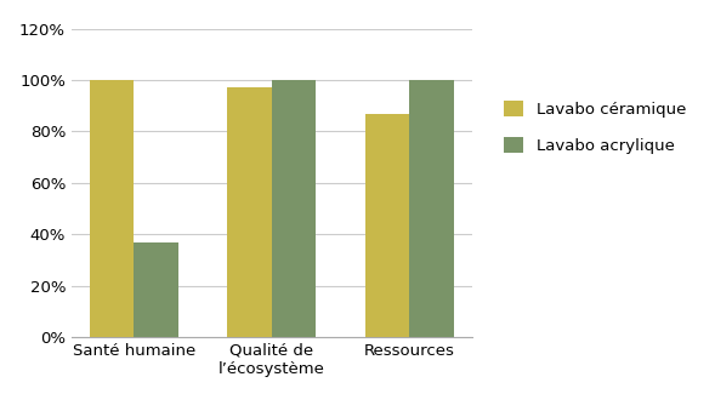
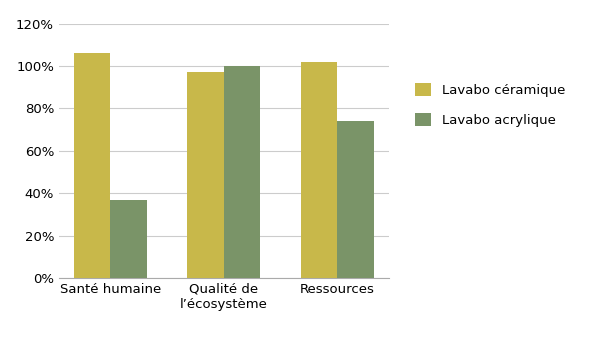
Lavabo céramique/Santé humaine: 100% -> 106%
Lavabo céramique/Ressources: 87% -> 102%
Lavabo acrylique/Ressources: 100% -> 74%
